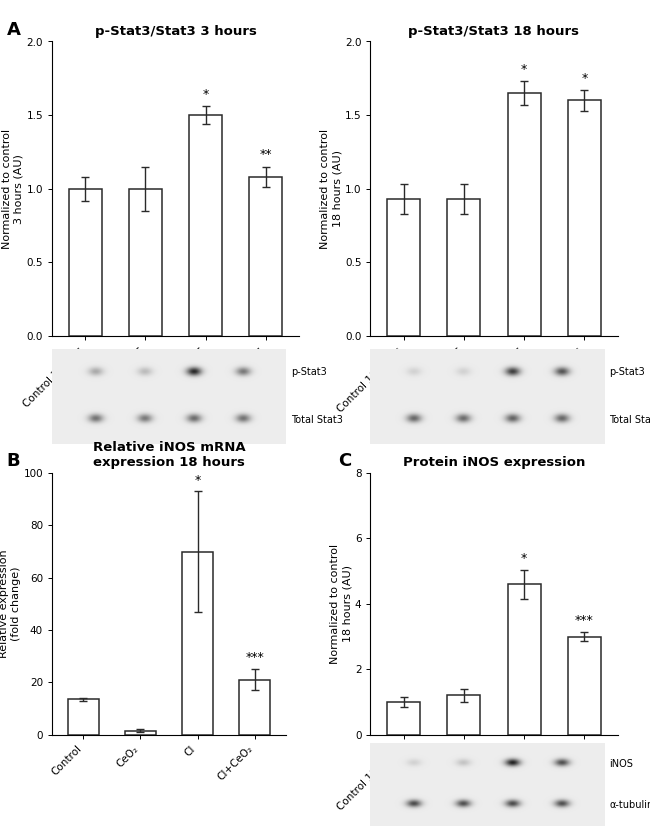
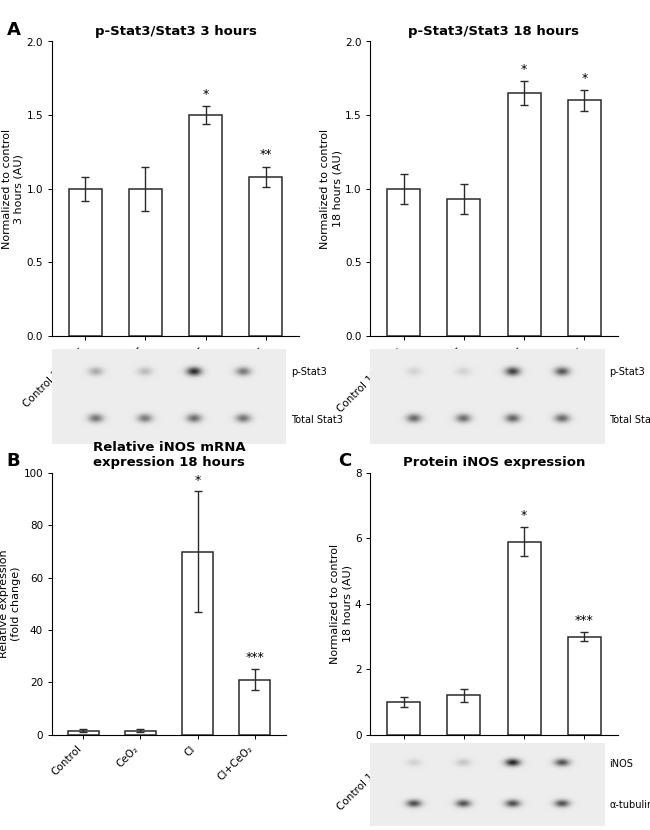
p-Stat3/Stat3 18 hours/Control 18 hours: 0.93 -> 1.00
Relative iNOS mRNA expression 18 hours/Control: 13.5 -> 1.5
Protein iNOS expression/Cl 18 hours: 4.6 -> 5.9
